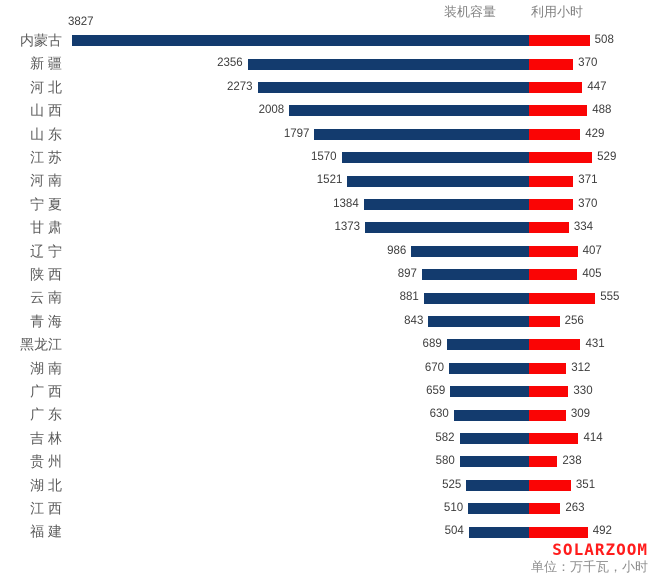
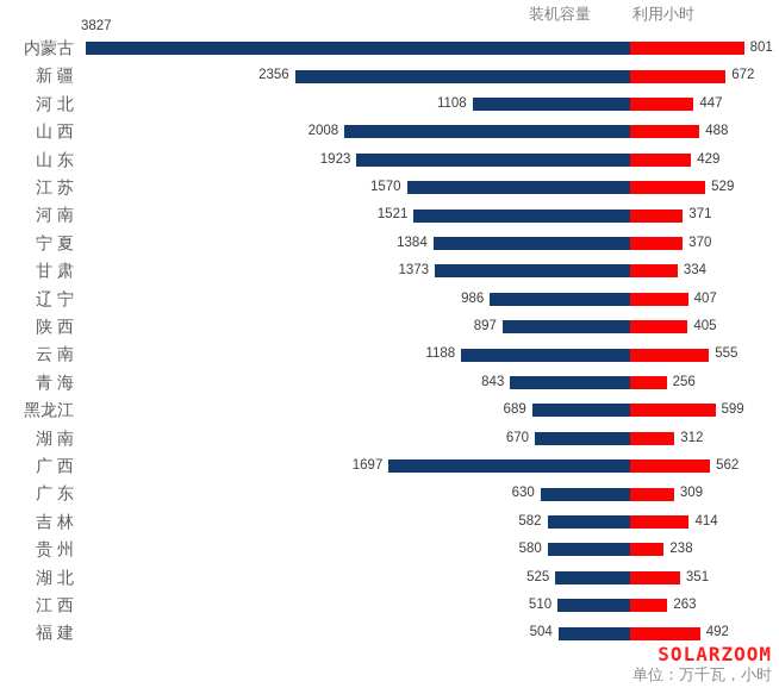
利用小时/内蒙古: 508 -> 801
利用小时/新 疆: 370 -> 672
装机容量/河 北: 2273 -> 1108
装机容量/山 东: 1797 -> 1923
装机容量/云 南: 881 -> 1188
利用小时/黑龙江: 431 -> 599
装机容量/广 西: 659 -> 1697
利用小时/广 西: 330 -> 562
